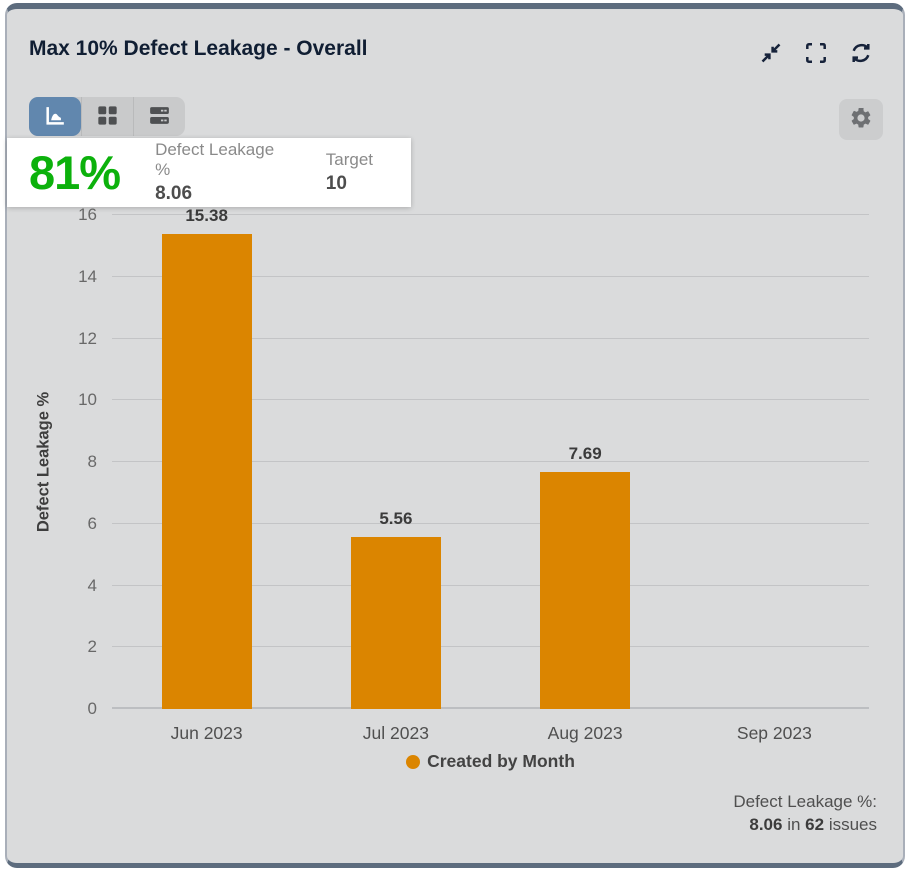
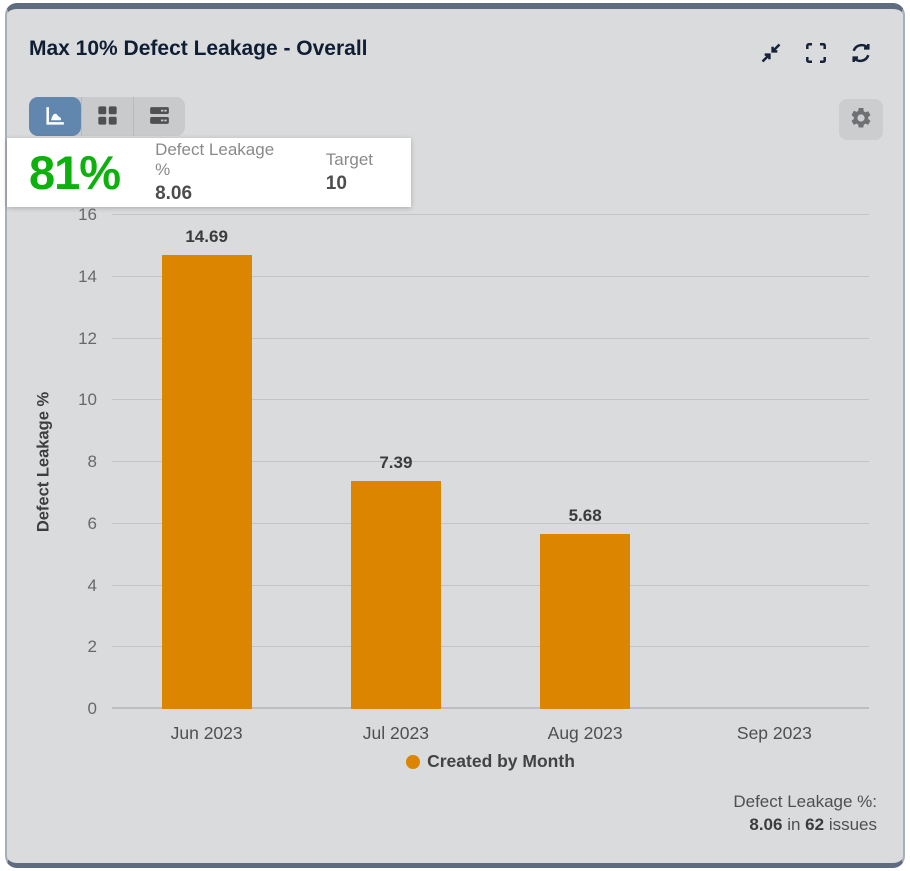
Jun 2023: 15.38 -> 14.69
Jul 2023: 5.56 -> 7.39
Aug 2023: 7.69 -> 5.68
